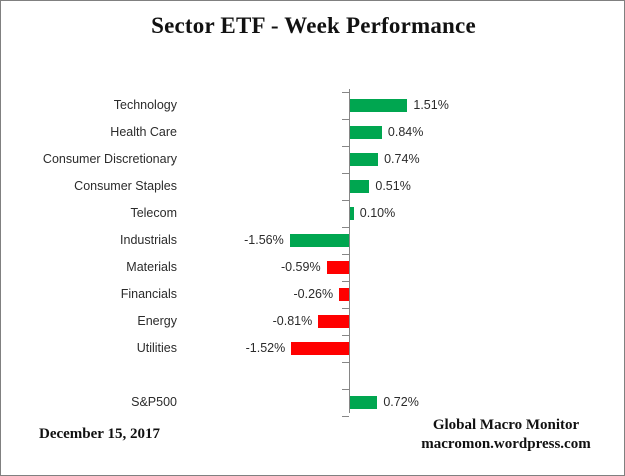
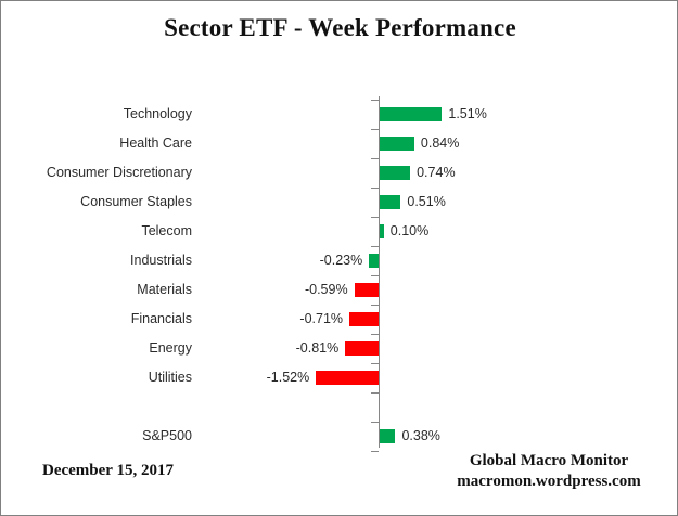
Industrials: -1.56% -> -0.23%
Financials: -0.26% -> -0.71%
S&P500: 0.72% -> 0.38%
